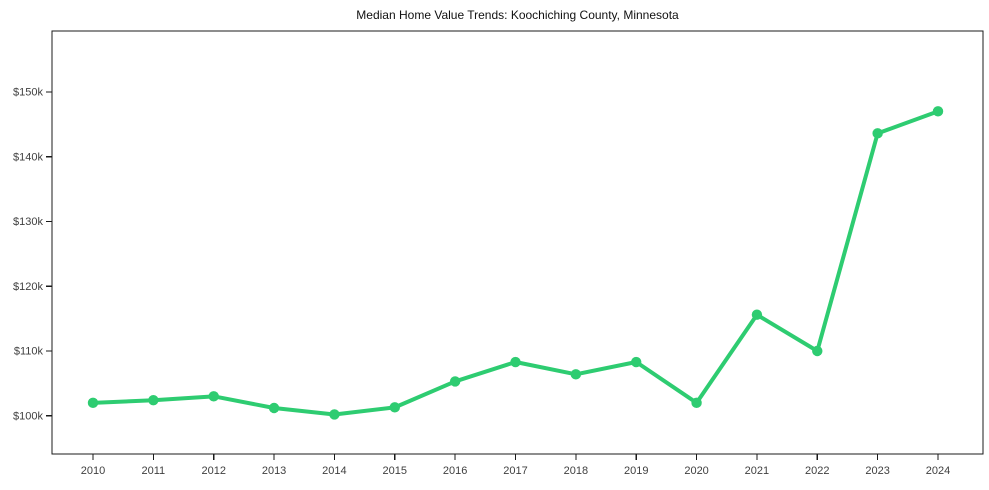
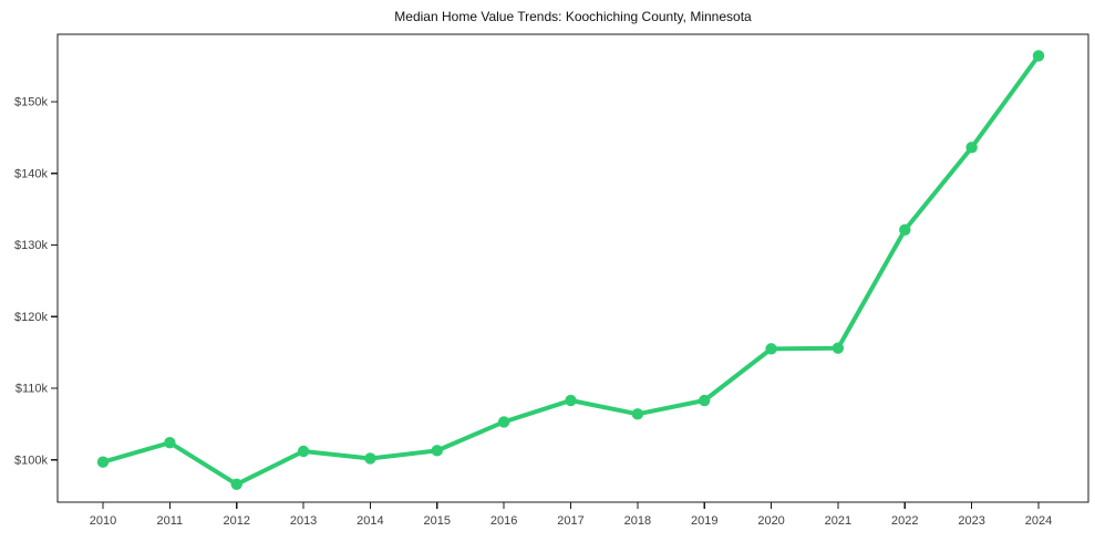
2010: $102k -> $100k
2012: $103k -> $97k
2020: $102k -> $116k
2022: $110k -> $132k
2024: $147k -> $156k
